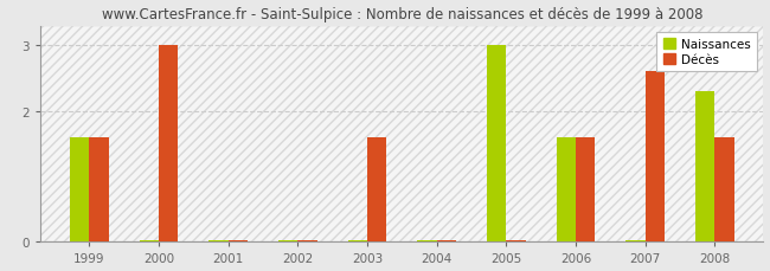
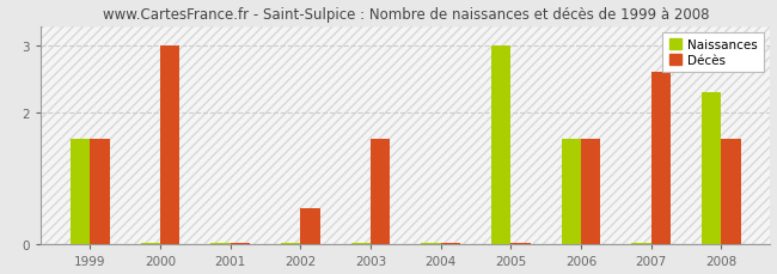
Décès/2002: 0.03 -> 0.54
